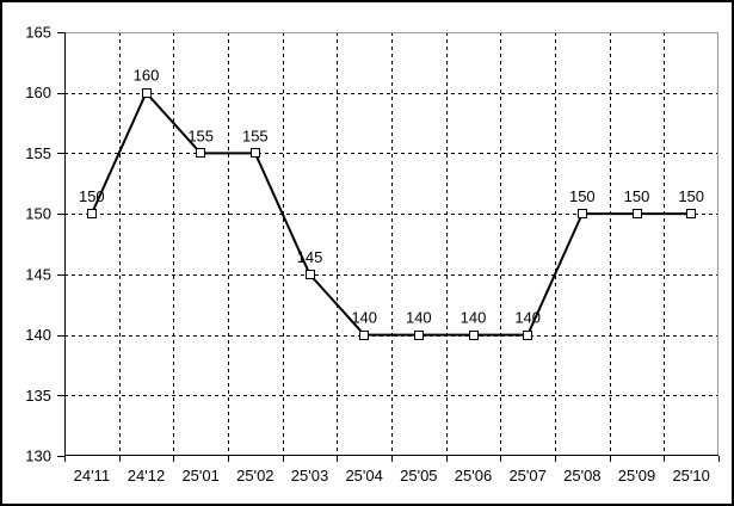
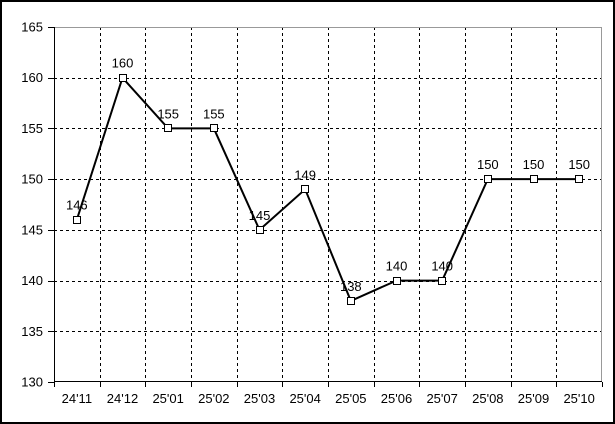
24'11: 150 -> 146
25'04: 140 -> 149
25'05: 140 -> 138
